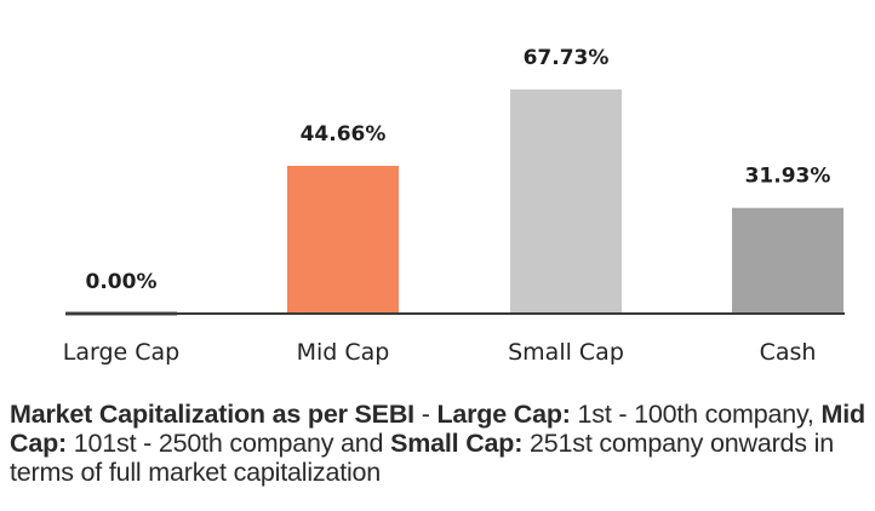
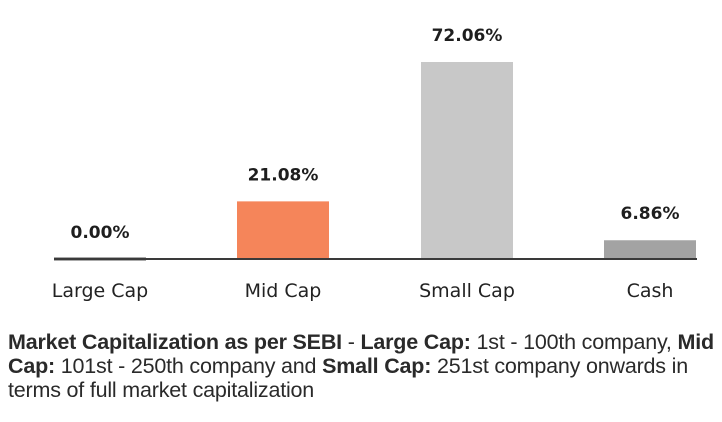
Mid Cap: 44.66% -> 21.08%
Small Cap: 67.73% -> 72.06%
Cash: 31.93% -> 6.86%
